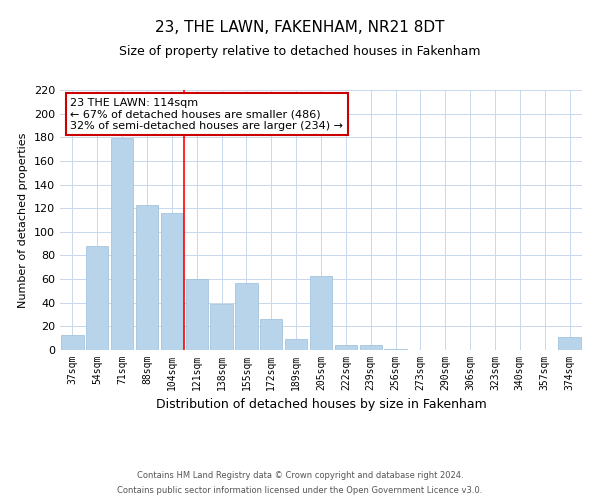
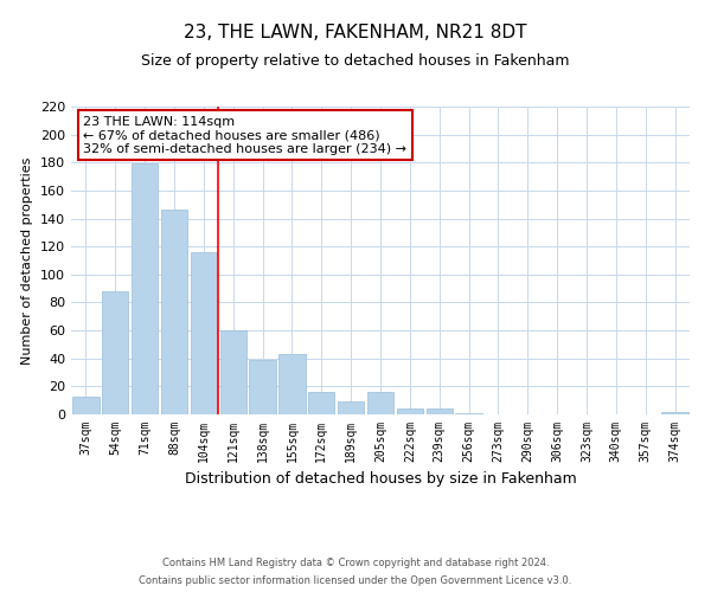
88sqm: 123 -> 146
155sqm: 57 -> 43
172sqm: 26 -> 16
205sqm: 63 -> 16
374sqm: 11 -> 2
